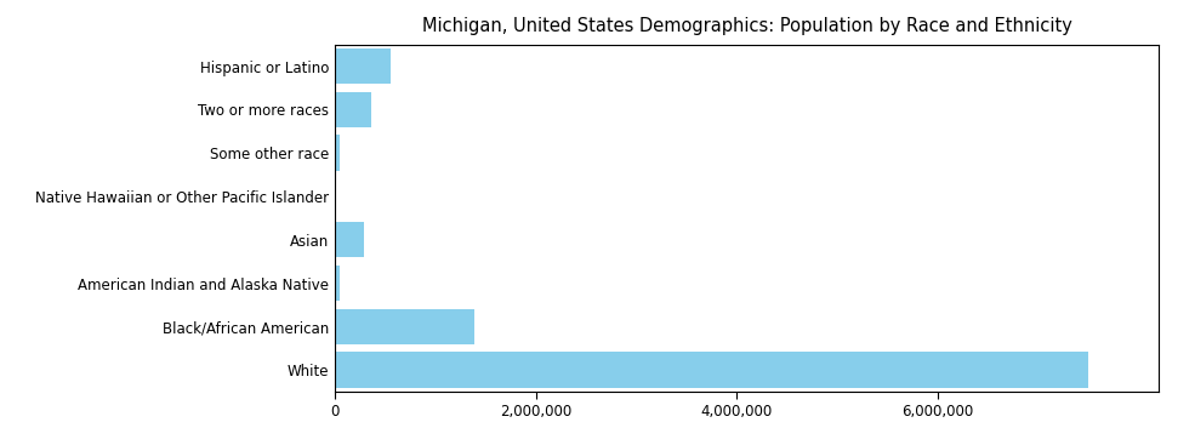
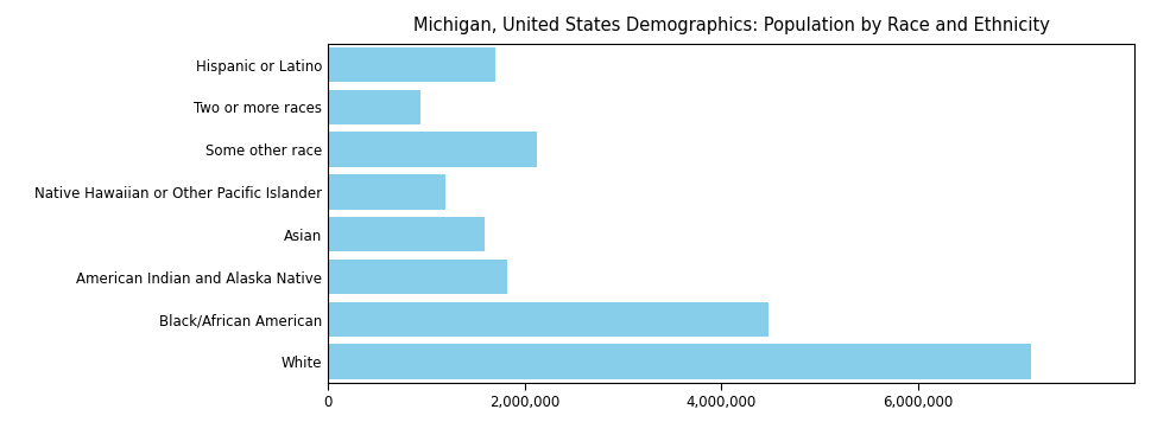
Hispanic or Latino: 560,000 -> 1,700,000
Two or more races: 370,000 -> 940,000
Some other race: 50,000 -> 2,120,000
Native Hawaiian or Other Pacific Islander: 10,000 -> 1,200,000
Asian: 300,000 -> 1,600,000
American Indian and Alaska Native: 50,000 -> 1,820,000
Black/African American: 1,390,000 -> 4,480,000
White: 7,500,000 -> 7,140,000
